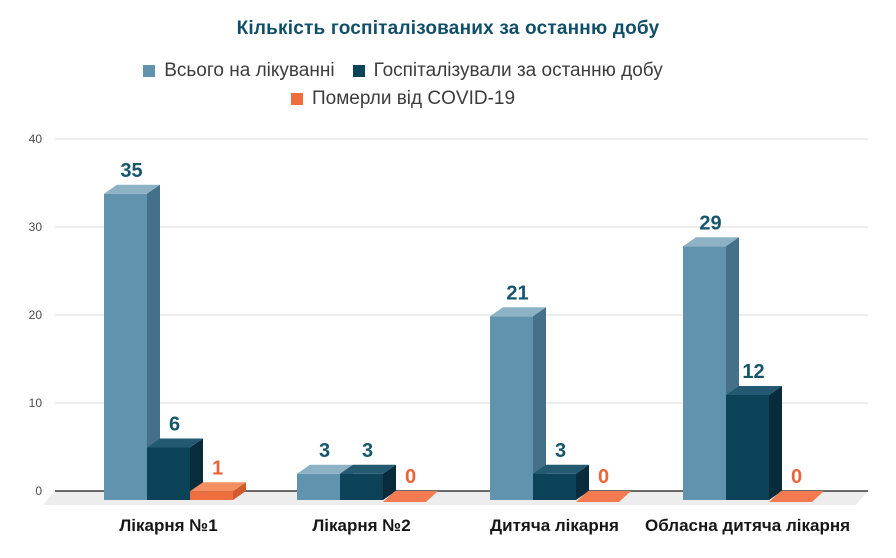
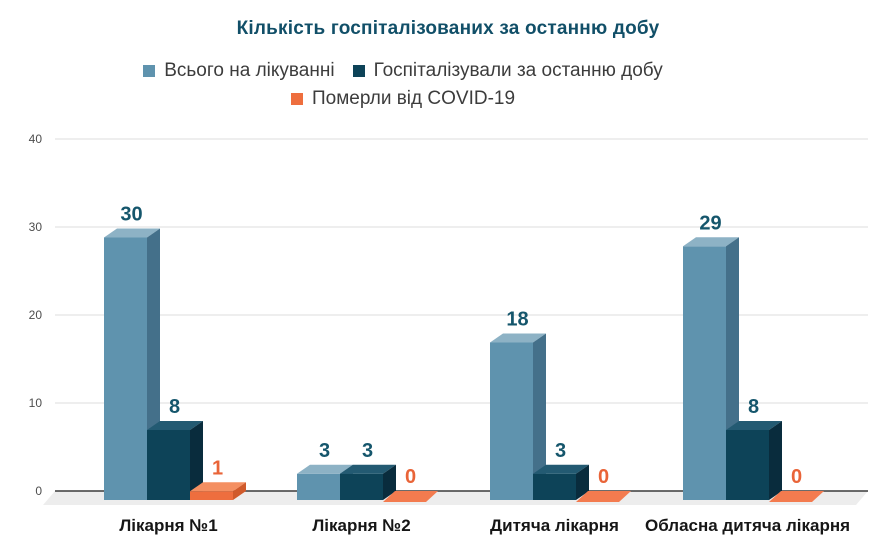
Всього на лікуванні/Лікарня №1: 35 -> 30
Госпіталізували за останню добу/Лікарня №1: 6 -> 8
Всього на лікуванні/Дитяча лікарня: 21 -> 18
Госпіталізували за останню добу/Обласна дитяча лікарня: 12 -> 8
